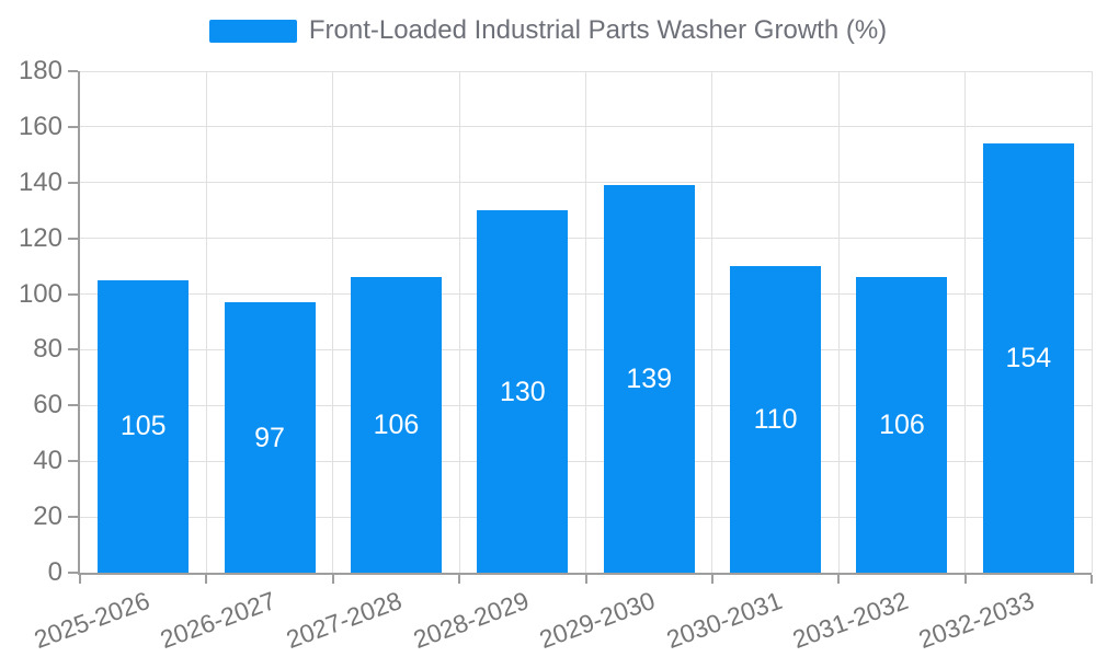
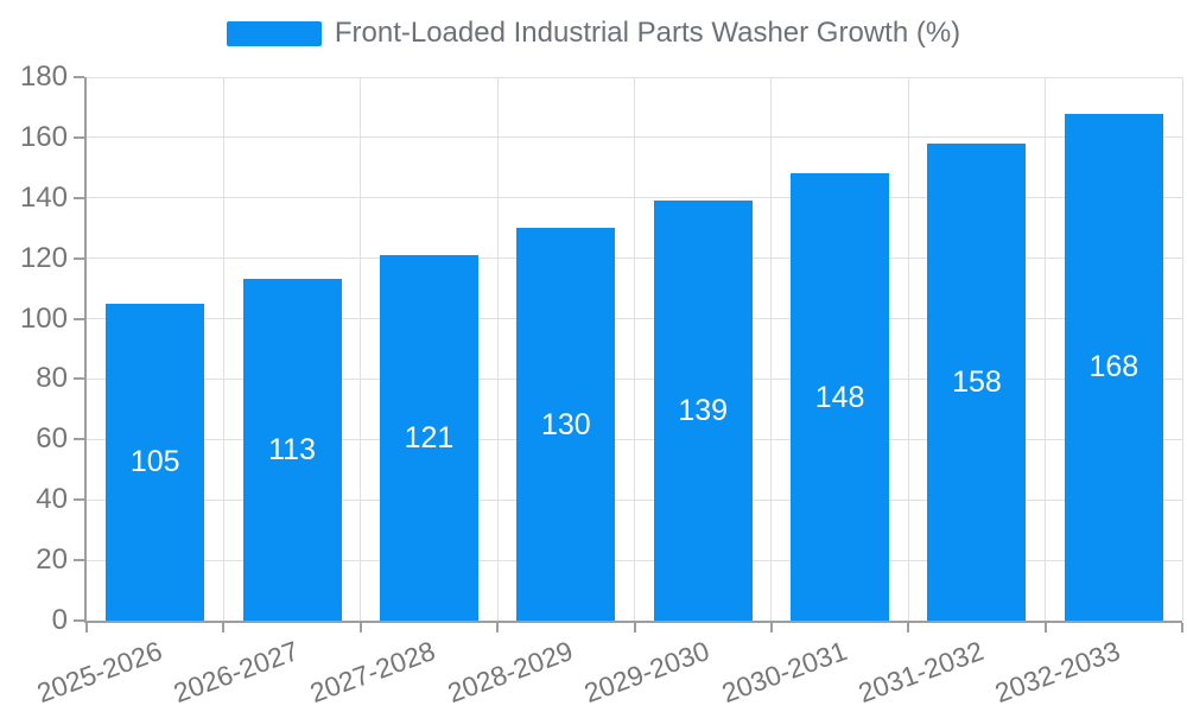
2026-2027: 97 -> 113
2027-2028: 106 -> 121
2030-2031: 110 -> 148
2031-2032: 106 -> 158
2032-2033: 154 -> 168
